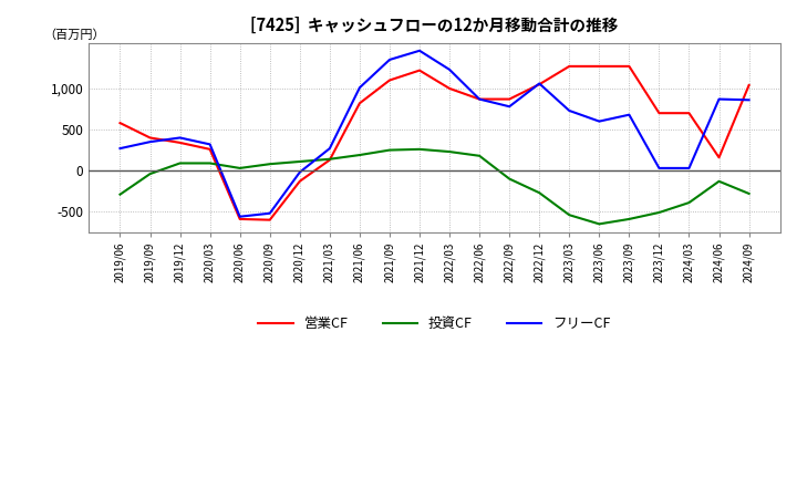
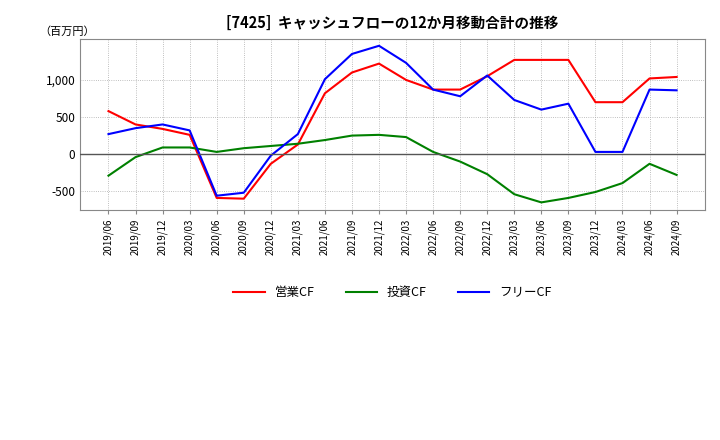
投資CF/2022/06: 180 -> 30
営業CF/2024/06: 160 -> 1,020
